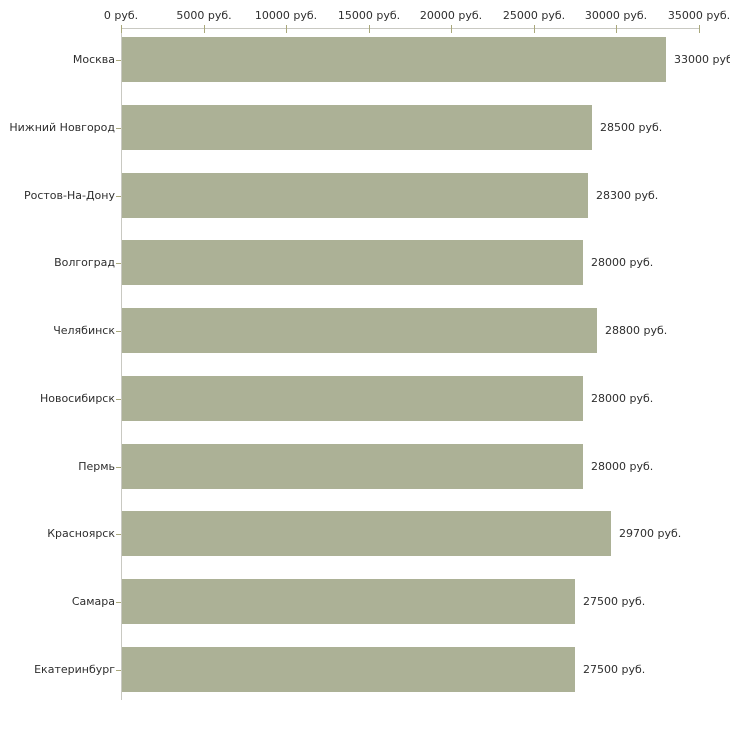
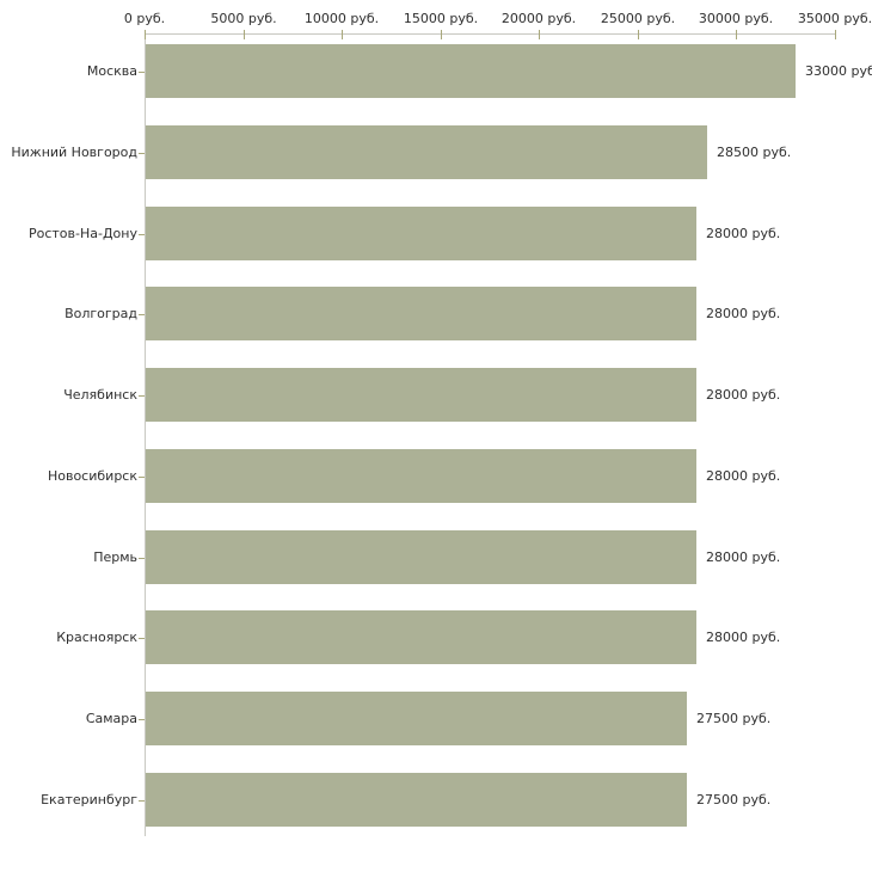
Ростов-На-Дону: 28300 -> 28000
Челябинск: 28800 -> 28000
Красноярск: 29700 -> 28000
